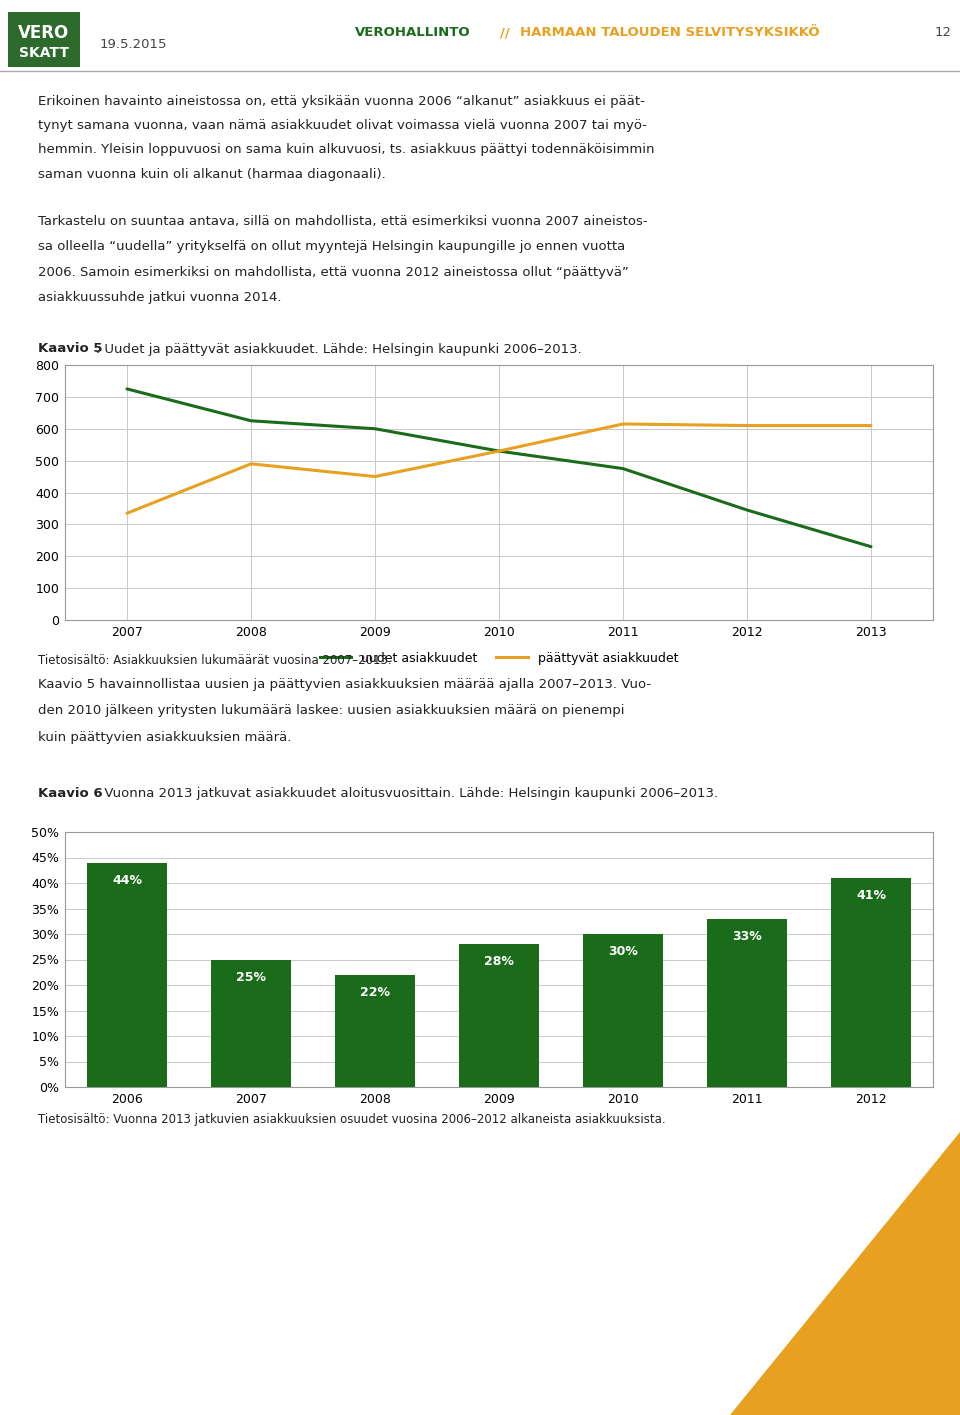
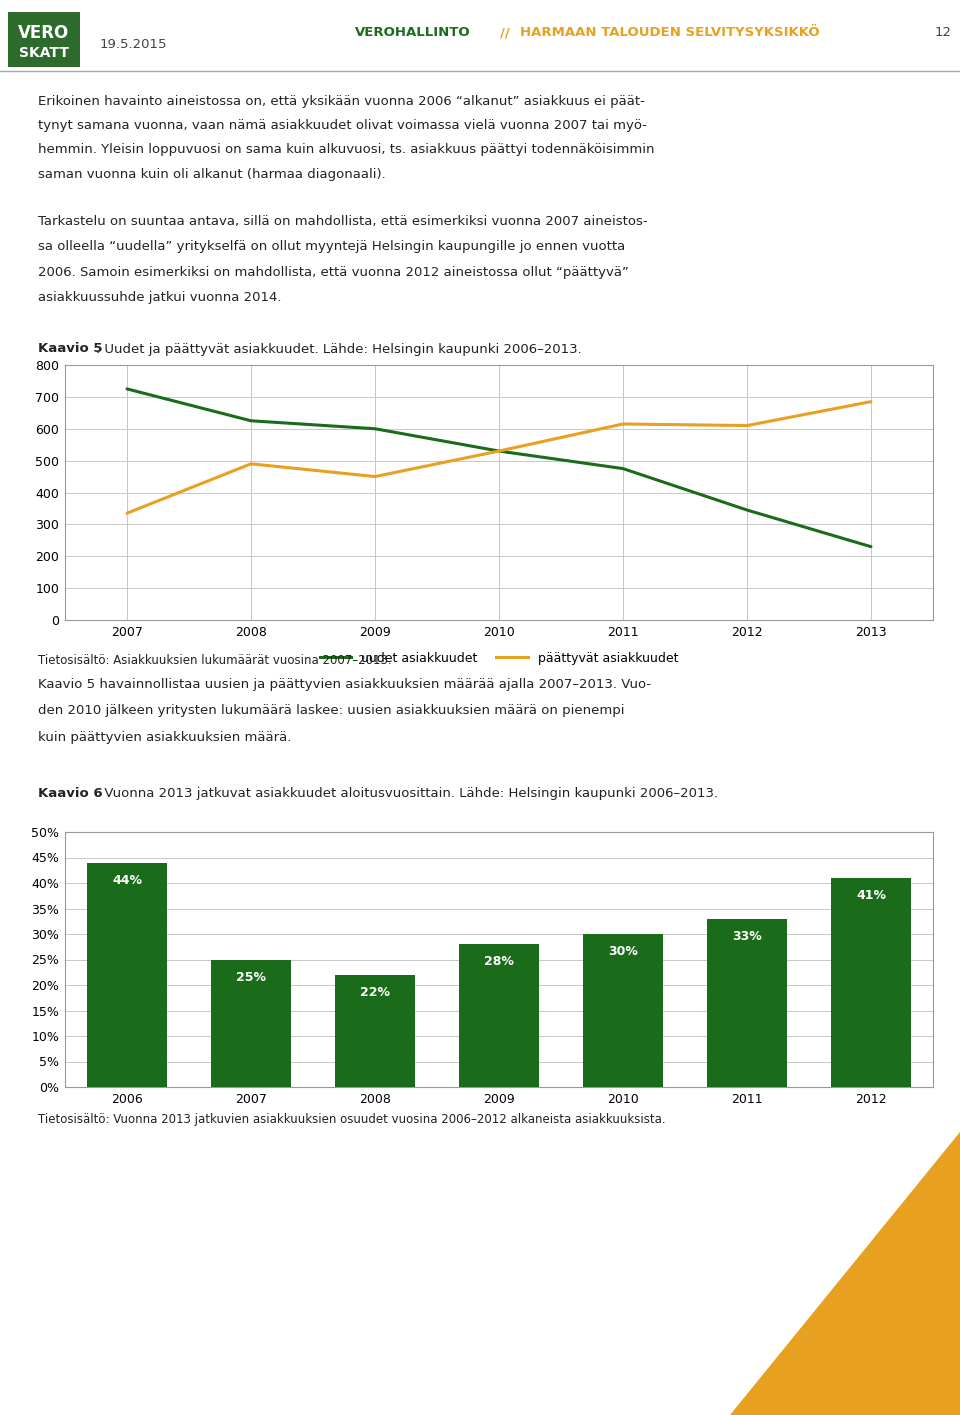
päättyvät asiakkuudet/2013: 610 -> 685
